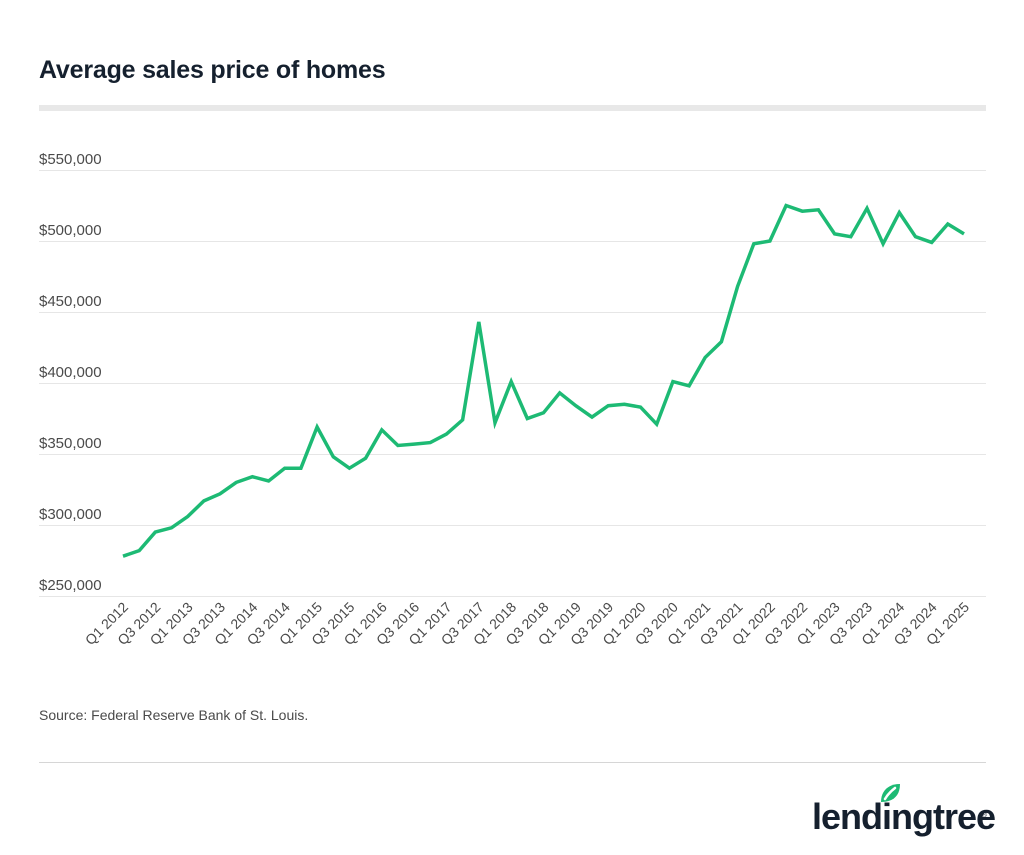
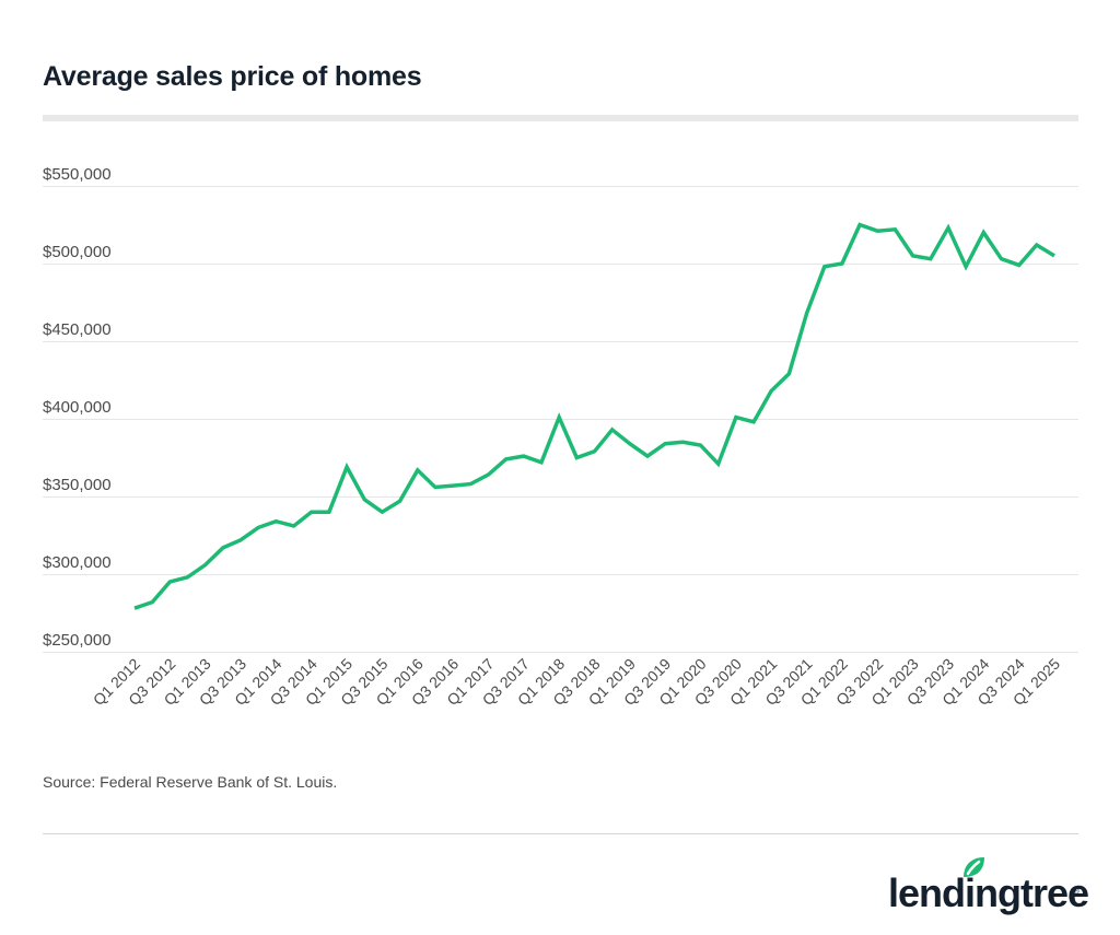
Q3 2017: $443000 -> $376000
